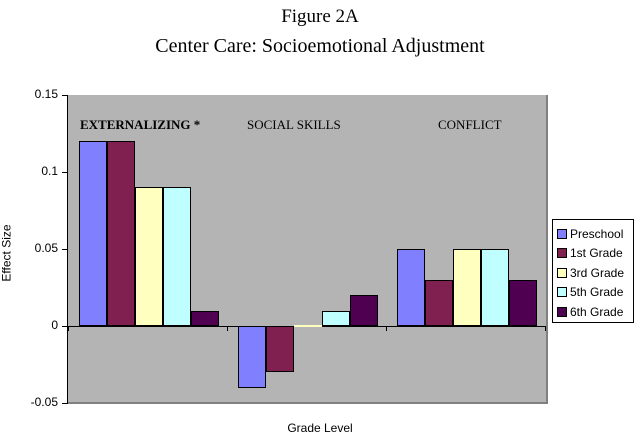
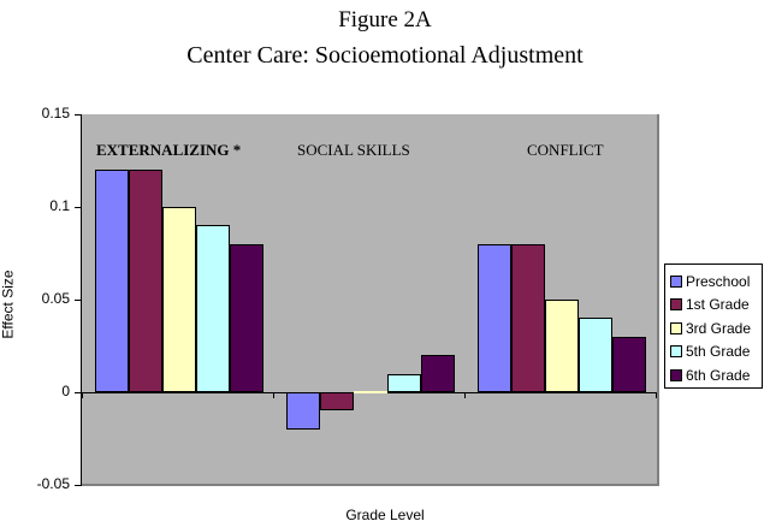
3rd Grade/EXTERNALIZING *: 0.09 -> 0.10
6th Grade/EXTERNALIZING *: 0.01 -> 0.08
Preschool/SOCIAL SKILLS: -0.04 -> -0.02
1st Grade/SOCIAL SKILLS: -0.03 -> -0.01
Preschool/CONFLICT: 0.05 -> 0.08
1st Grade/CONFLICT: 0.03 -> 0.08
5th Grade/CONFLICT: 0.05 -> 0.04
